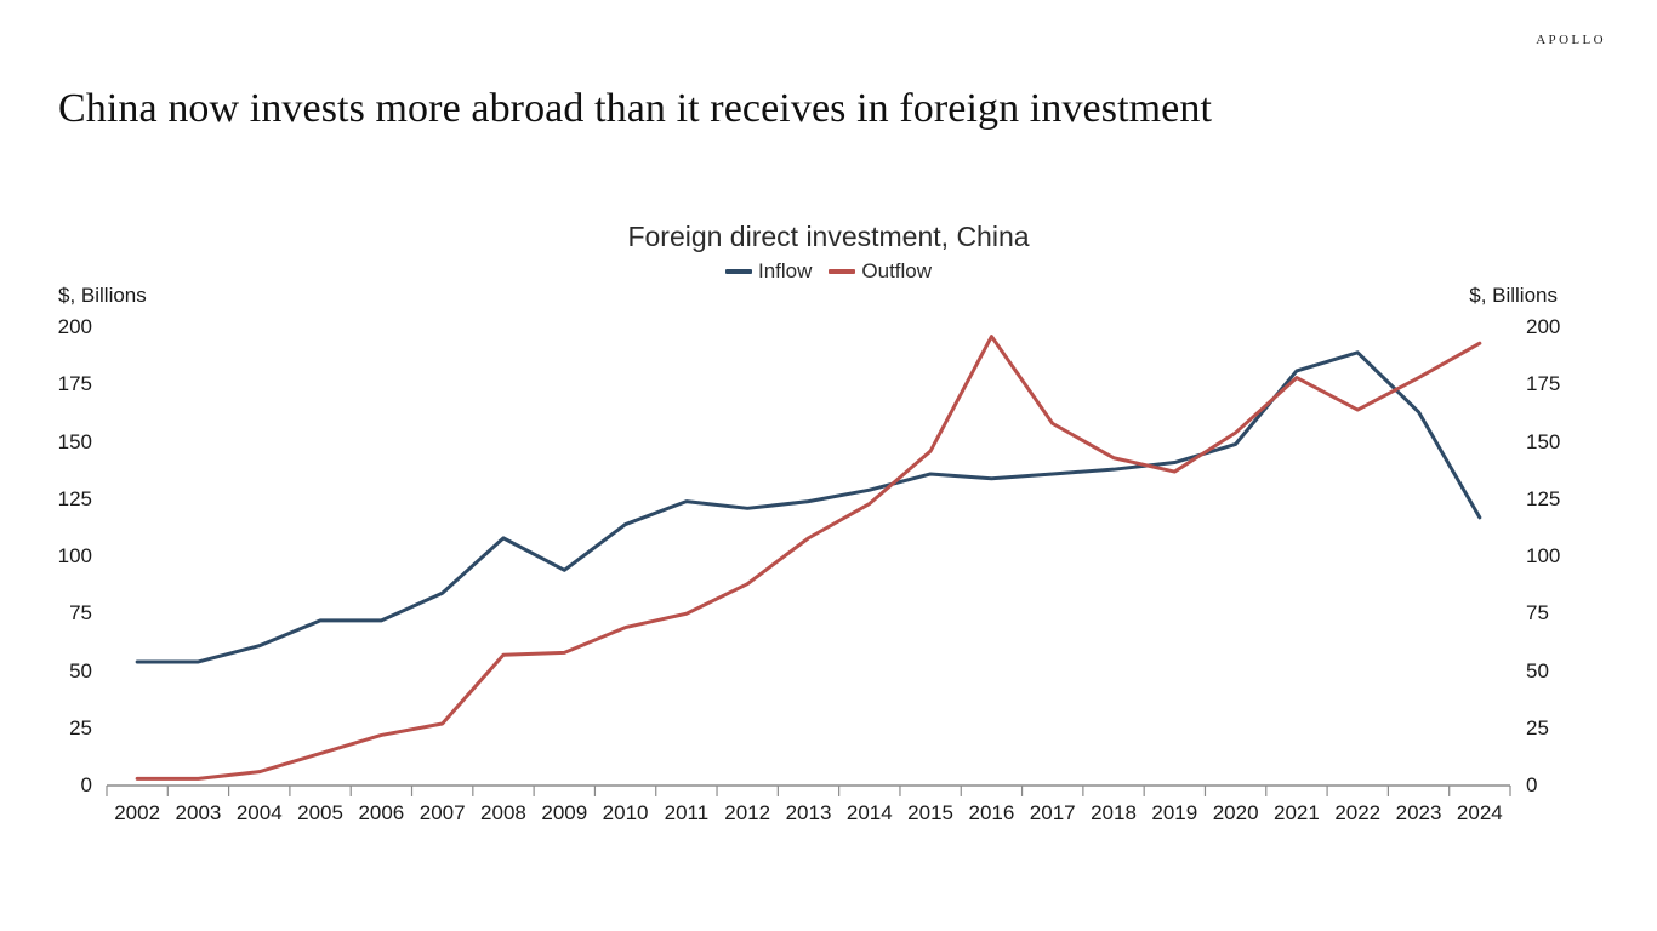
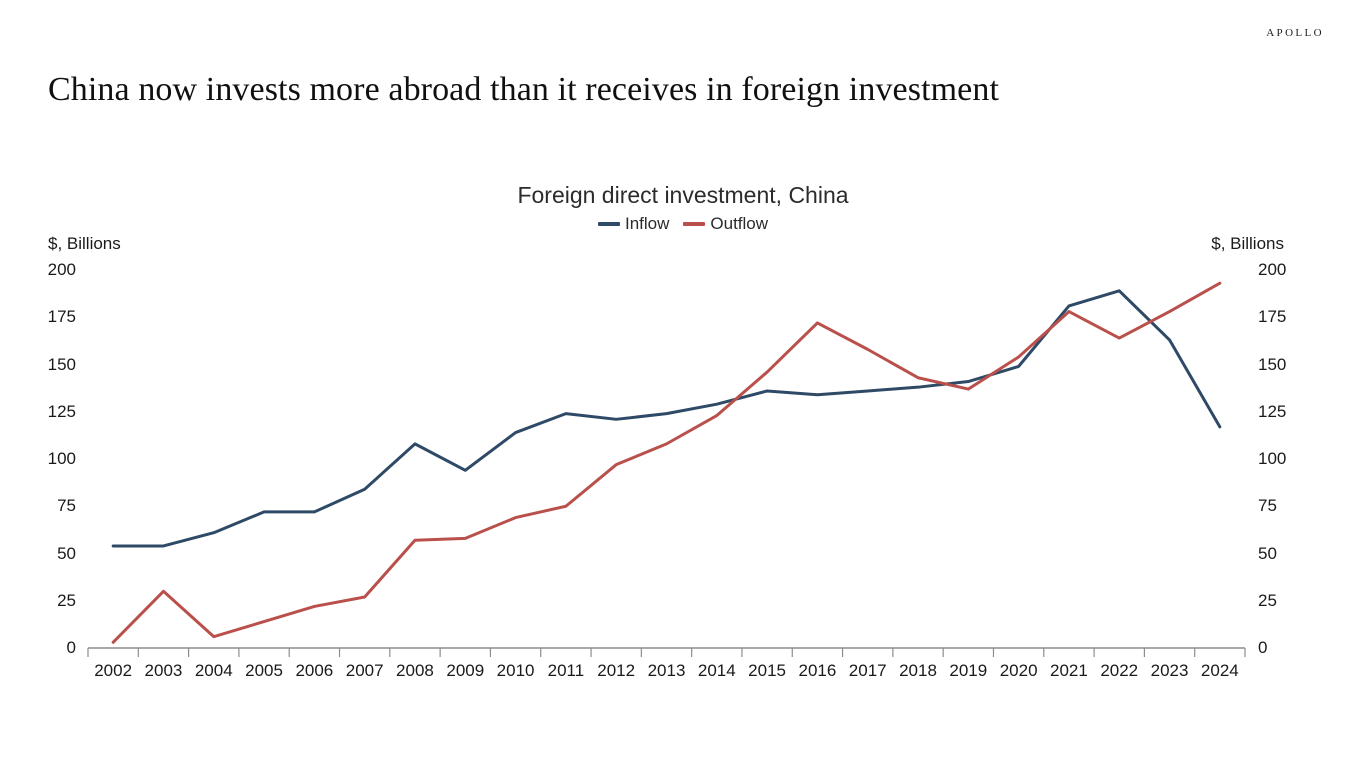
Outflow/2003: 3 -> 30
Outflow/2012: 88 -> 97
Outflow/2016: 196 -> 172
